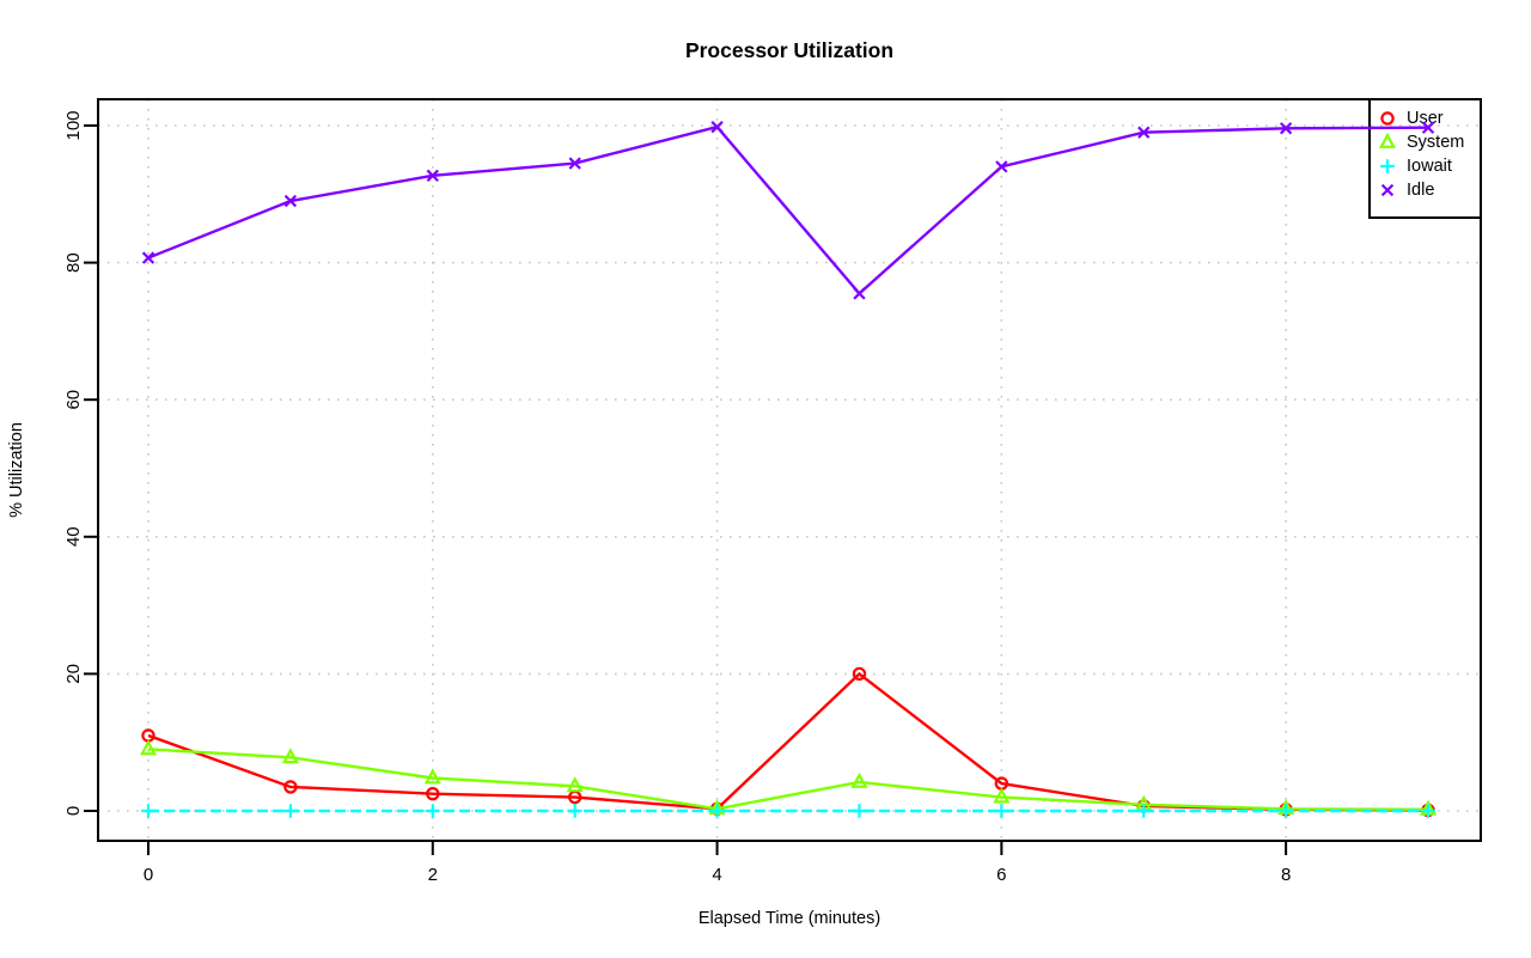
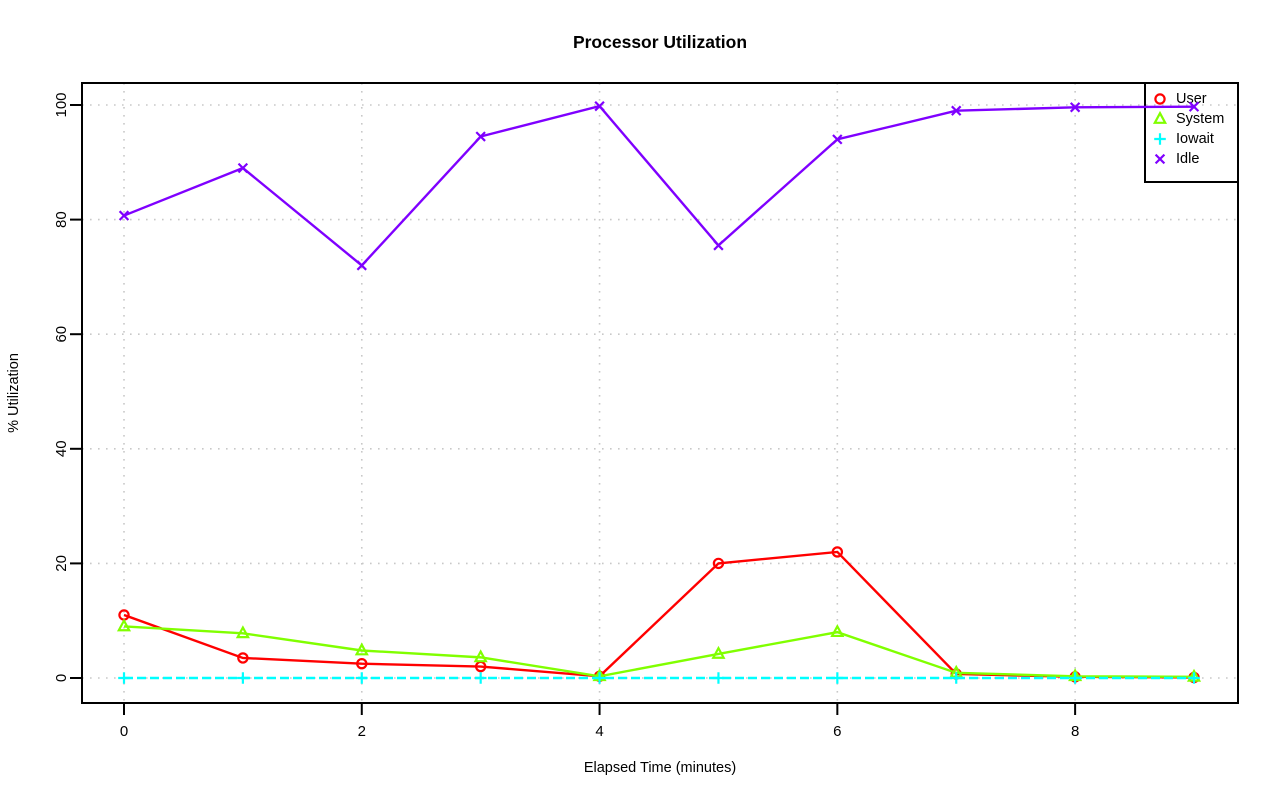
Idle/2: 93 -> 72
User/6: 4 -> 22
System/6: 2 -> 8
